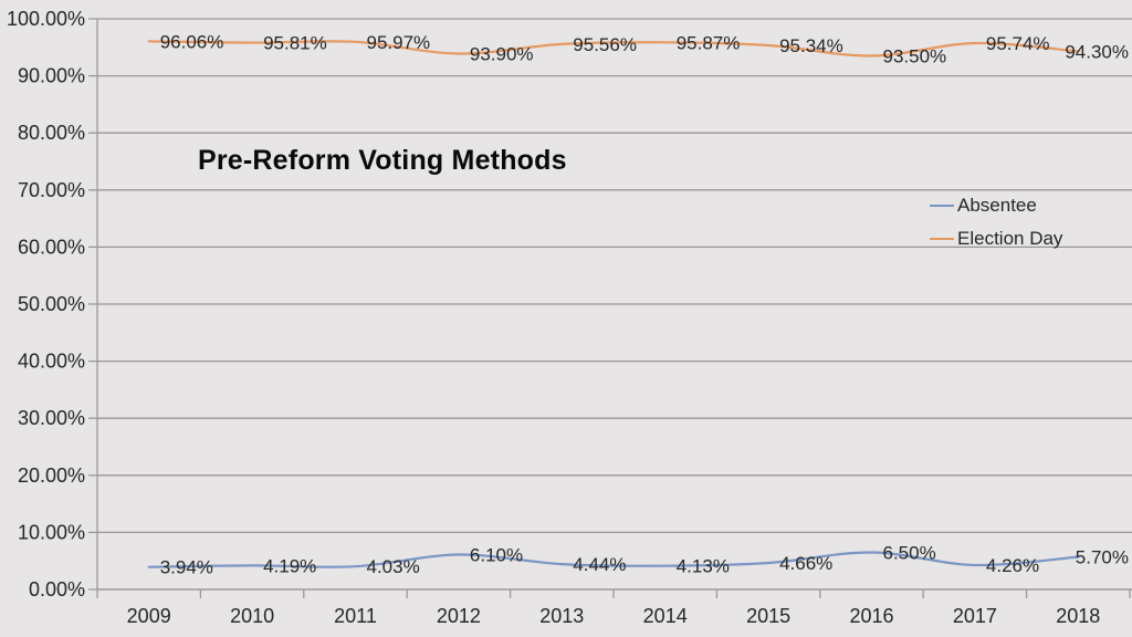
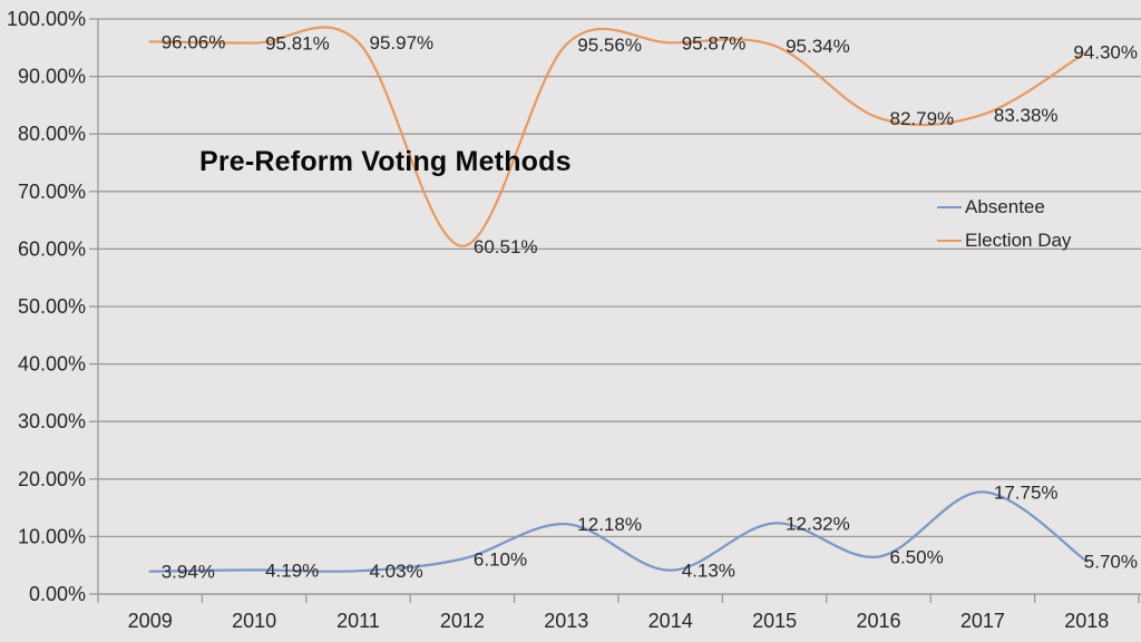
Election Day/2012: 93.90% -> 60.51%
Absentee/2013: 4.44% -> 12.18%
Absentee/2015: 4.66% -> 12.32%
Election Day/2016: 93.50% -> 82.79%
Absentee/2017: 4.26% -> 17.75%
Election Day/2017: 95.74% -> 83.38%
